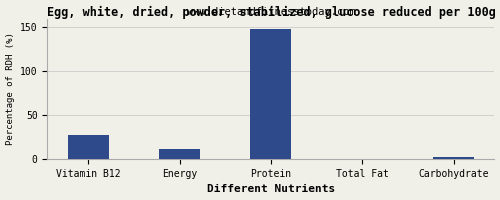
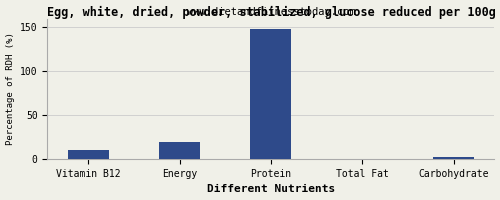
Vitamin B12: 28 -> 10
Energy: 12 -> 20
